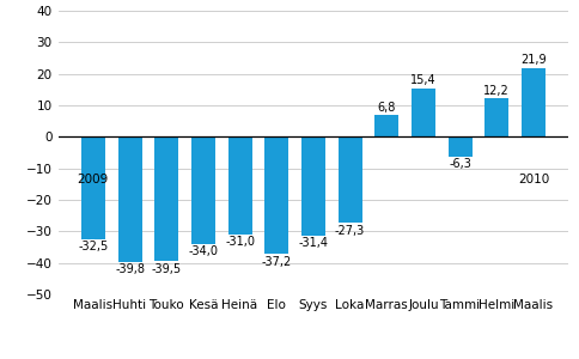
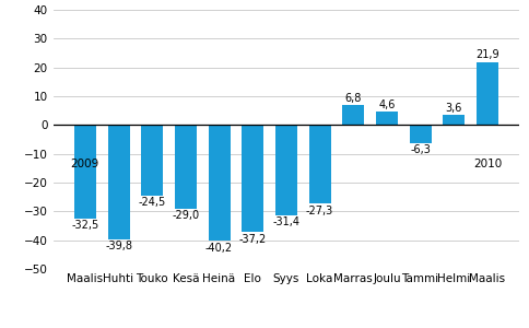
Touko: -39,5 -> -24,5
Kesä: -34,0 -> -29,0
Heinä: -31,0 -> -40,2
Joulu: 15,4 -> 4,6
Helmi: 12,2 -> 3,6
